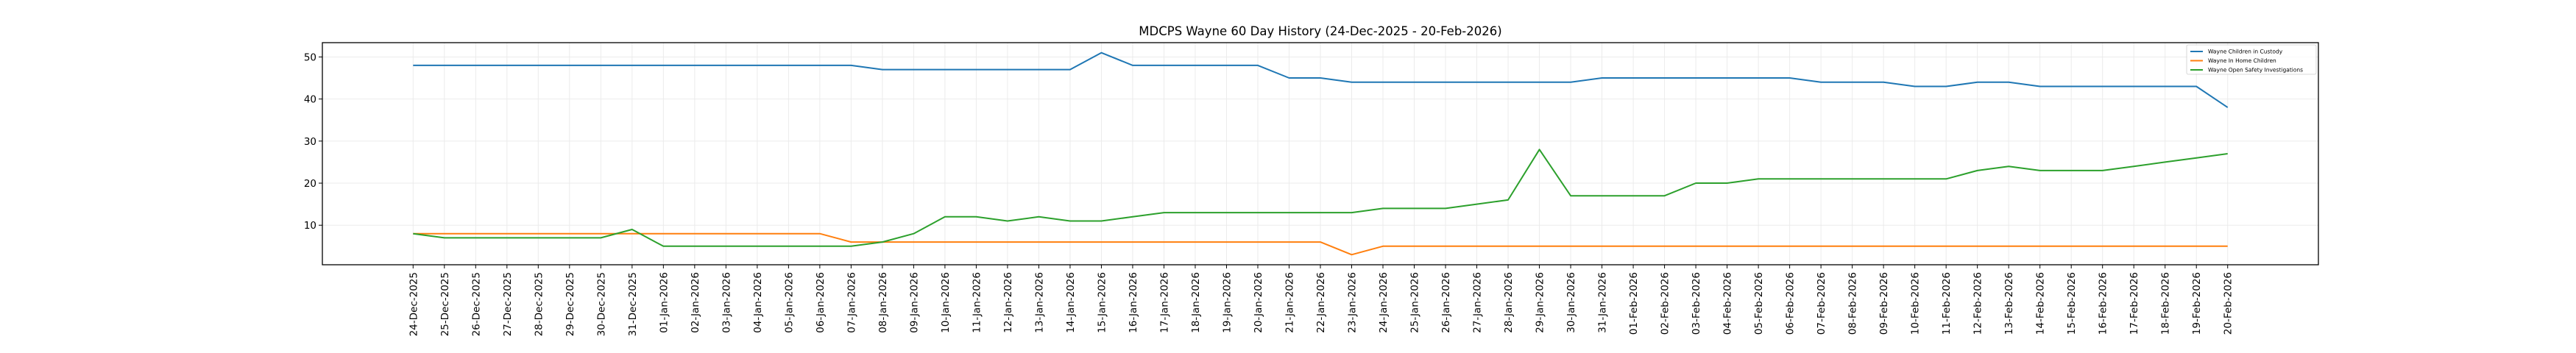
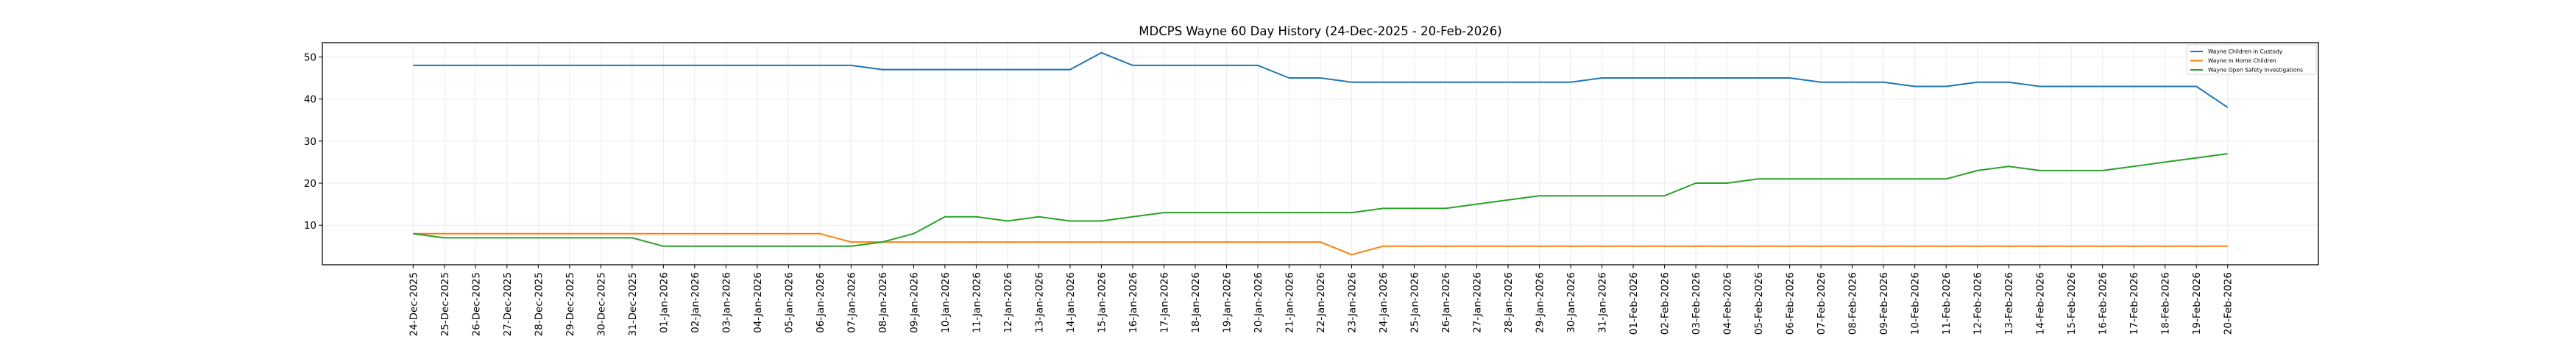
Wayne Open Safety Investigations/31-Dec-2025: 9 -> 7
Wayne Open Safety Investigations/29-Jan-2026: 28 -> 17
